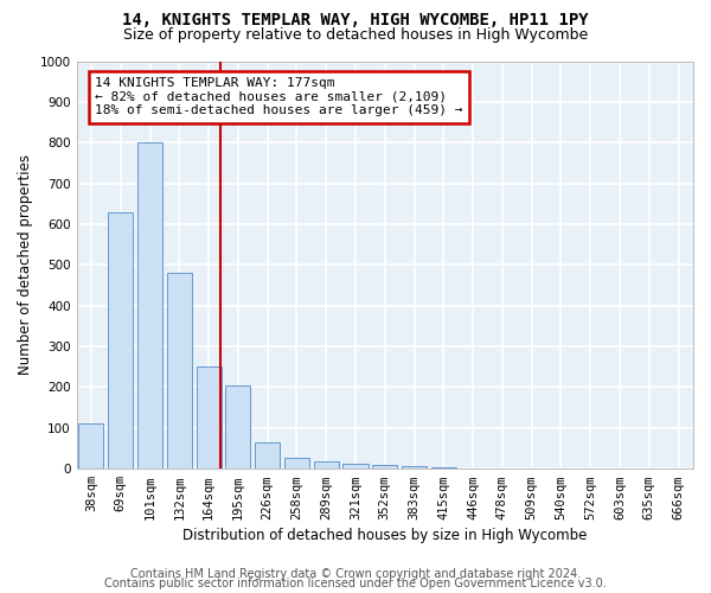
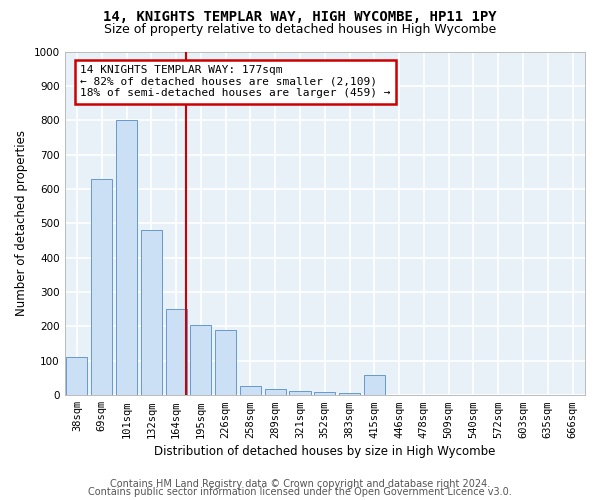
226sqm: 65 -> 190
415sqm: 3 -> 60
